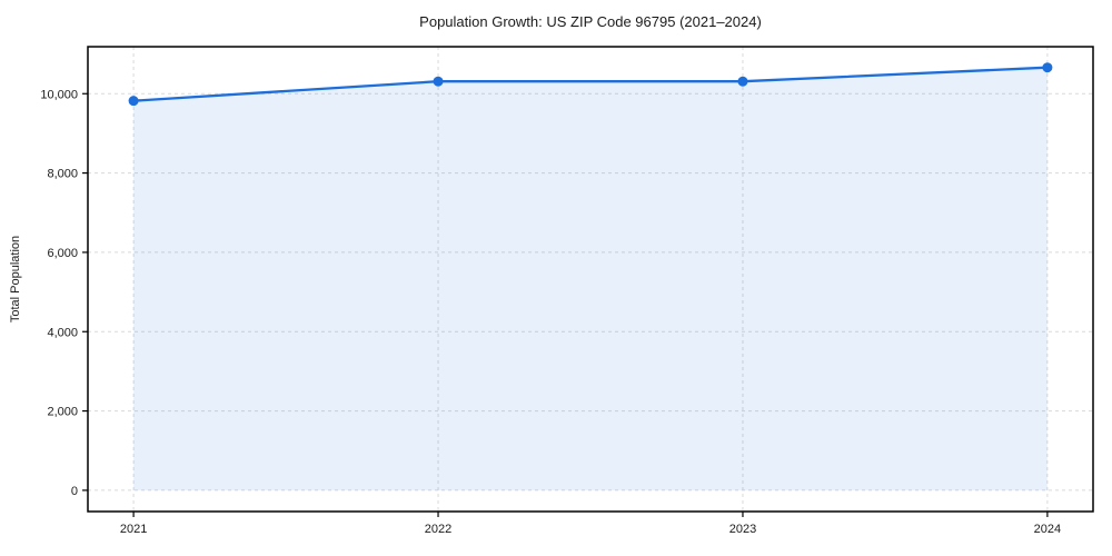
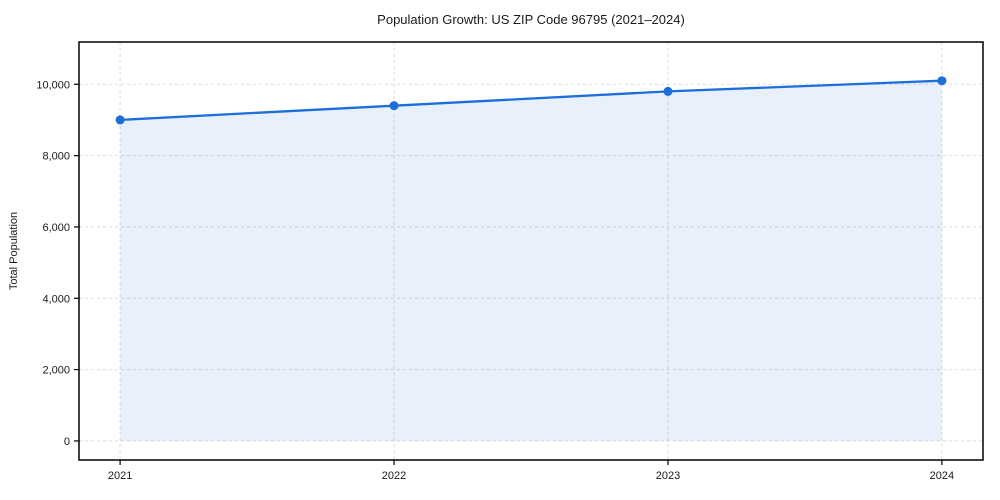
2021: 9800 -> 9000
2022: 10300 -> 9400
2023: 10300 -> 9800
2024: 10700 -> 10100
